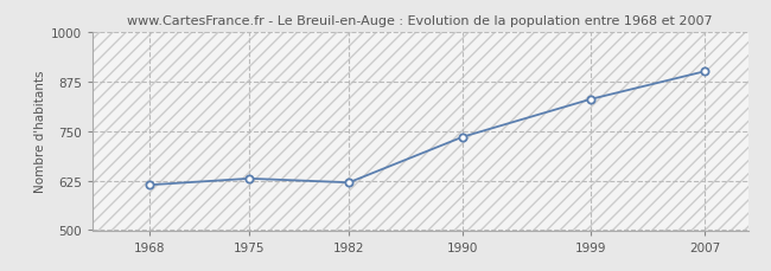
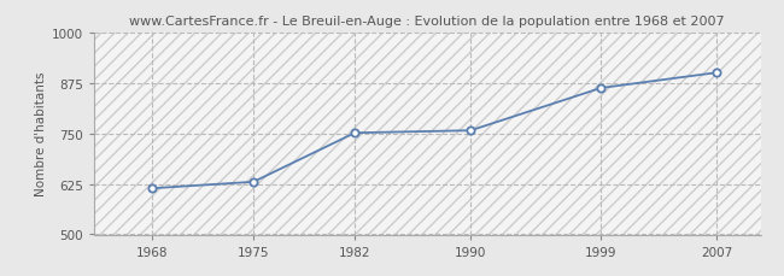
1982: 620 -> 751
1990: 735 -> 757
1999: 830 -> 862
